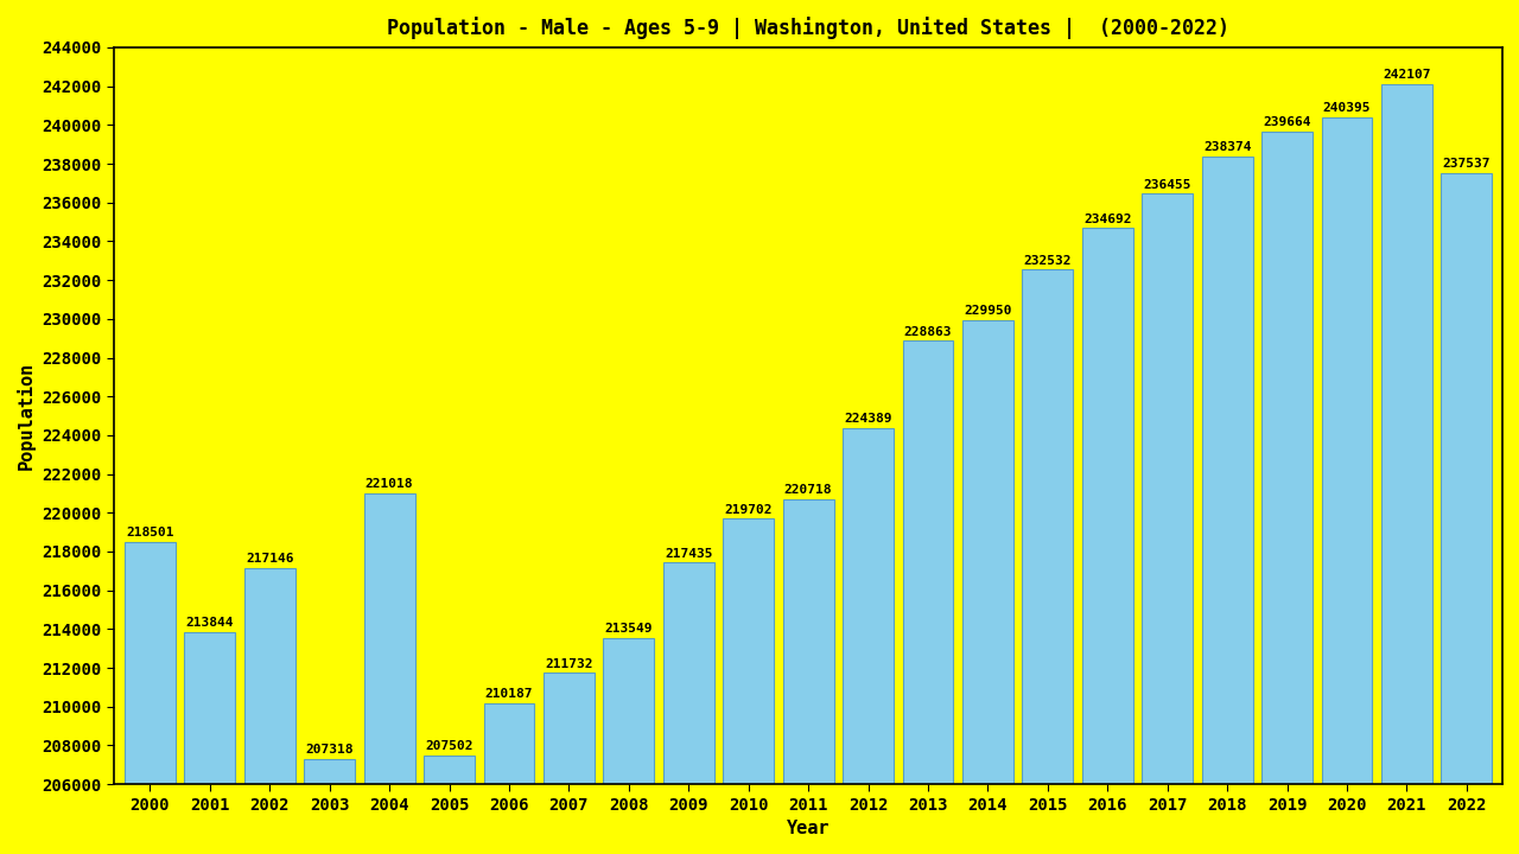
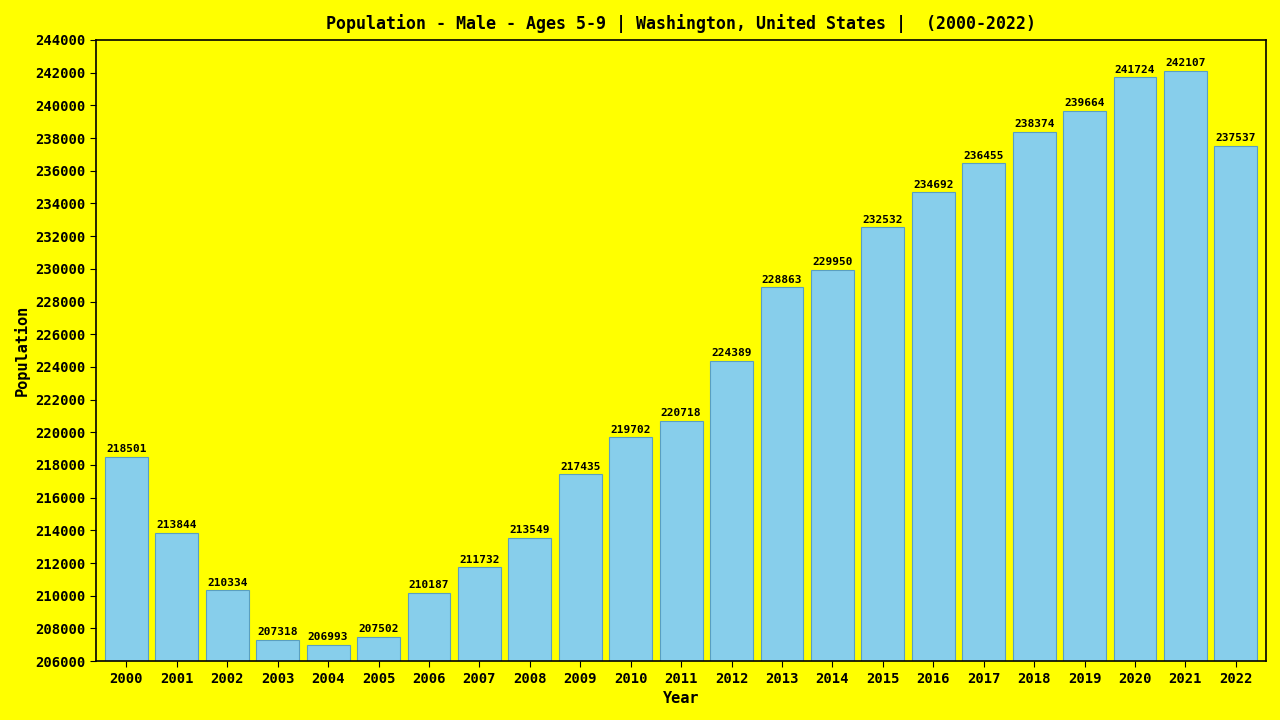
2002: 217146 -> 210334
2004: 221018 -> 206993
2020: 240395 -> 241724
